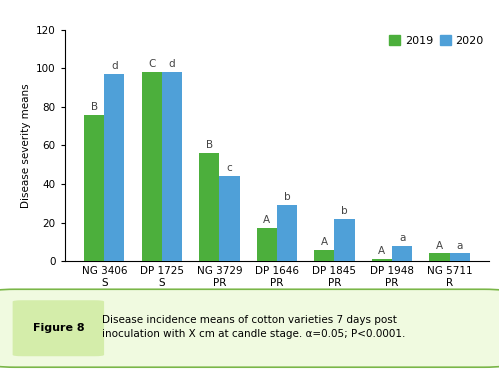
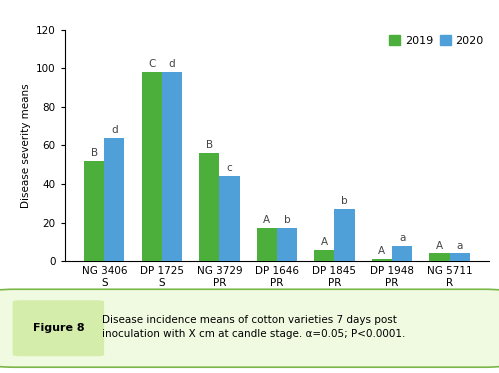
2019/NG 3406 S: 76 -> 52
2020/NG 3406 S: 97 -> 64
2020/DP 1646 PR: 29 -> 17
2020/DP 1845 PR: 22 -> 27
